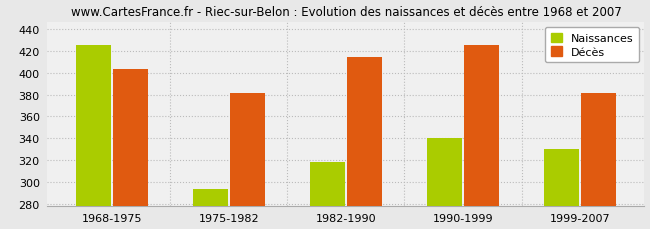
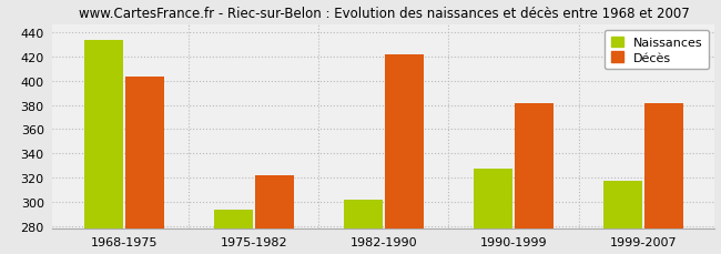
Naissances/1968-1975: 425 -> 434
Décès/1975-1982: 381 -> 322
Naissances/1982-1990: 318 -> 302
Décès/1982-1990: 414 -> 422
Naissances/1990-1999: 340 -> 327
Décès/1990-1999: 425 -> 381
Naissances/1999-2007: 330 -> 317
